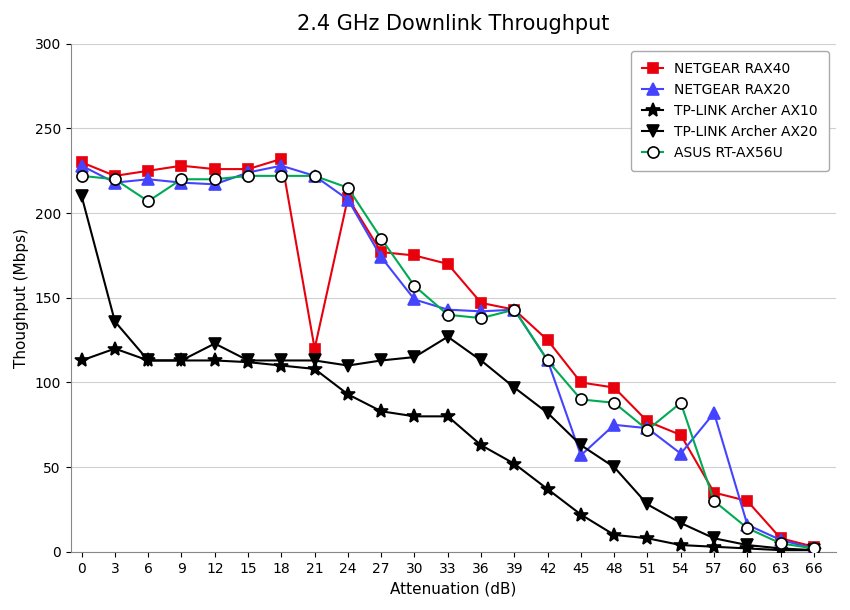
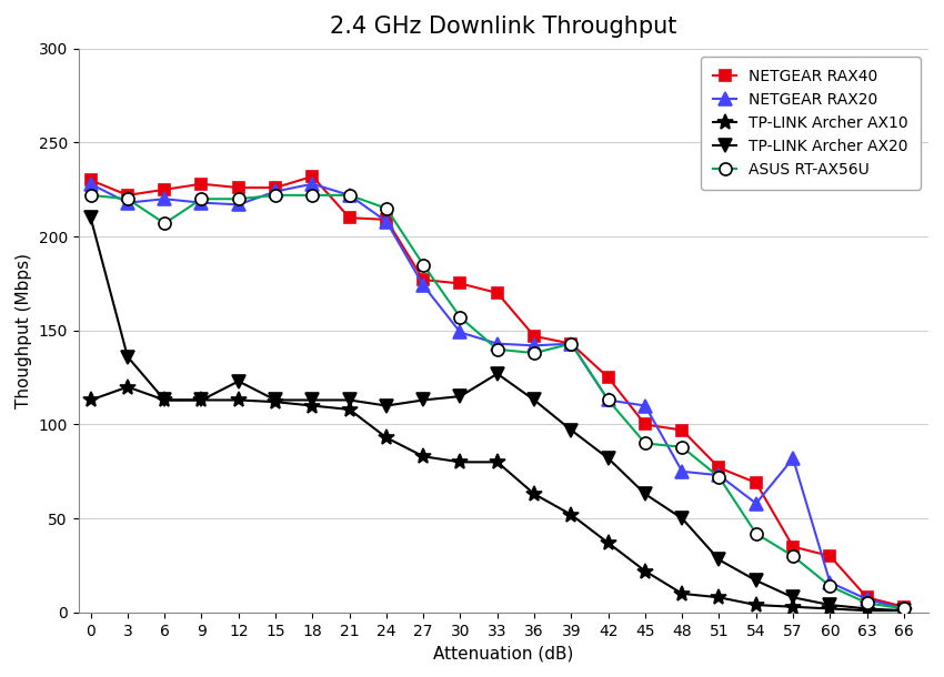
NETGEAR RAX40/21: 120 -> 210
NETGEAR RAX20/45: 57 -> 110
ASUS RT-AX56U/54: 88 -> 42
